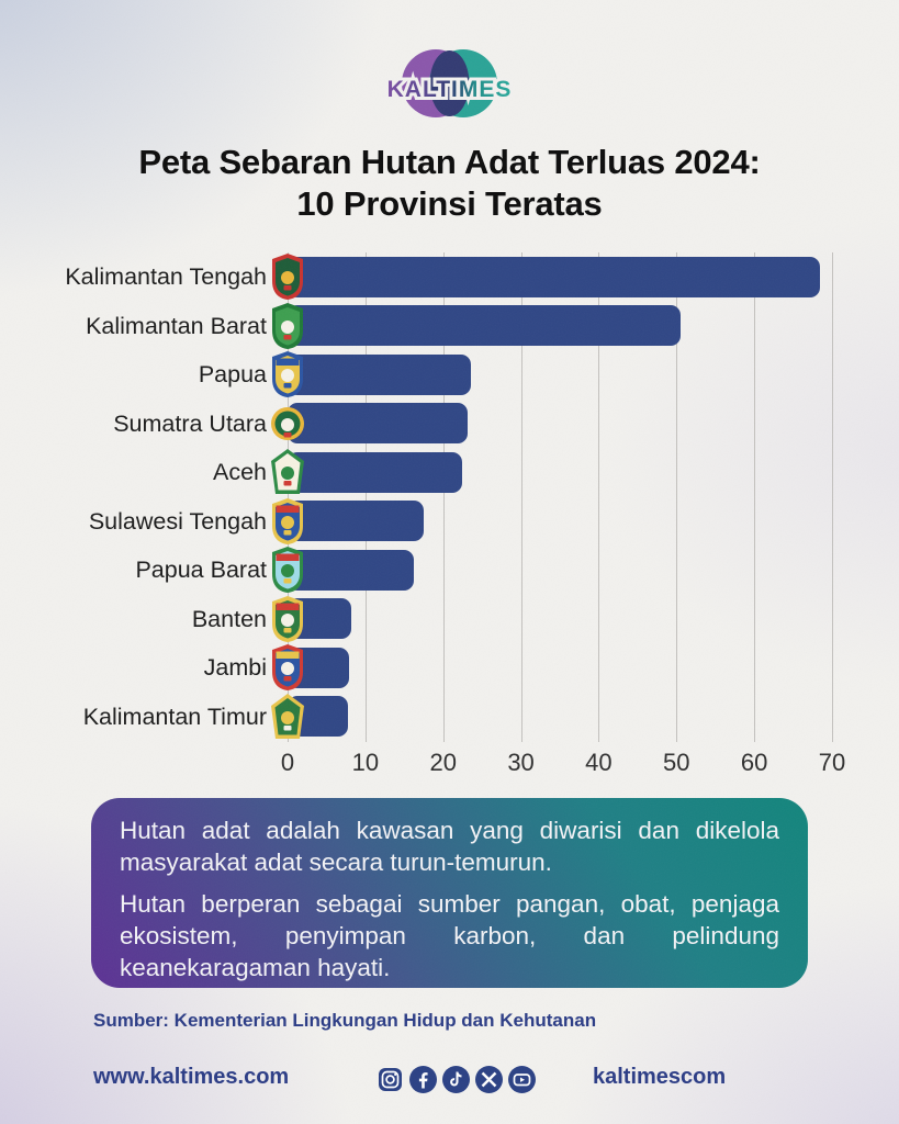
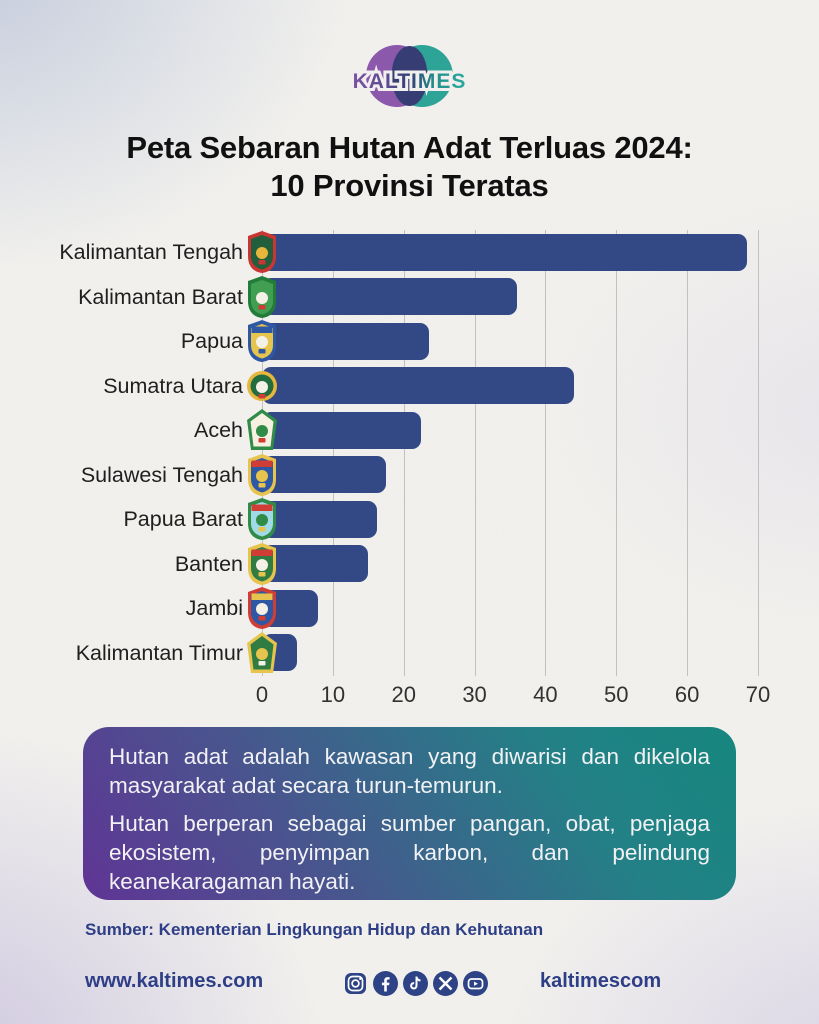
Kalimantan Barat: 50 -> 36
Sumatra Utara: 23 -> 44
Banten: 8 -> 15
Kalimantan Timur: 8 -> 5
